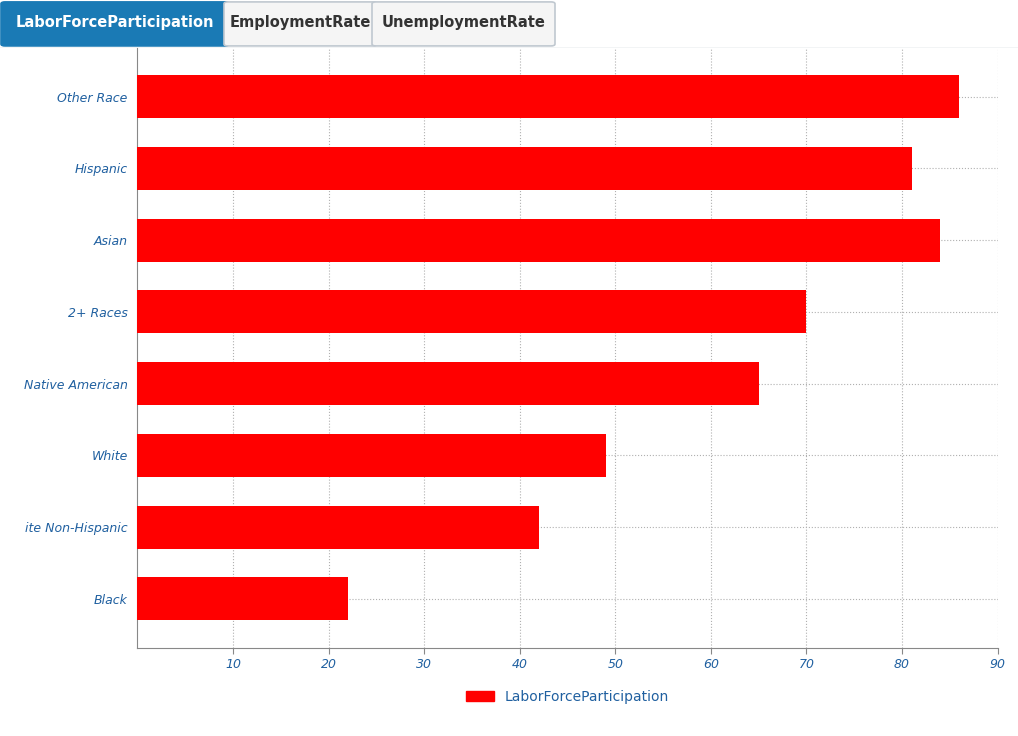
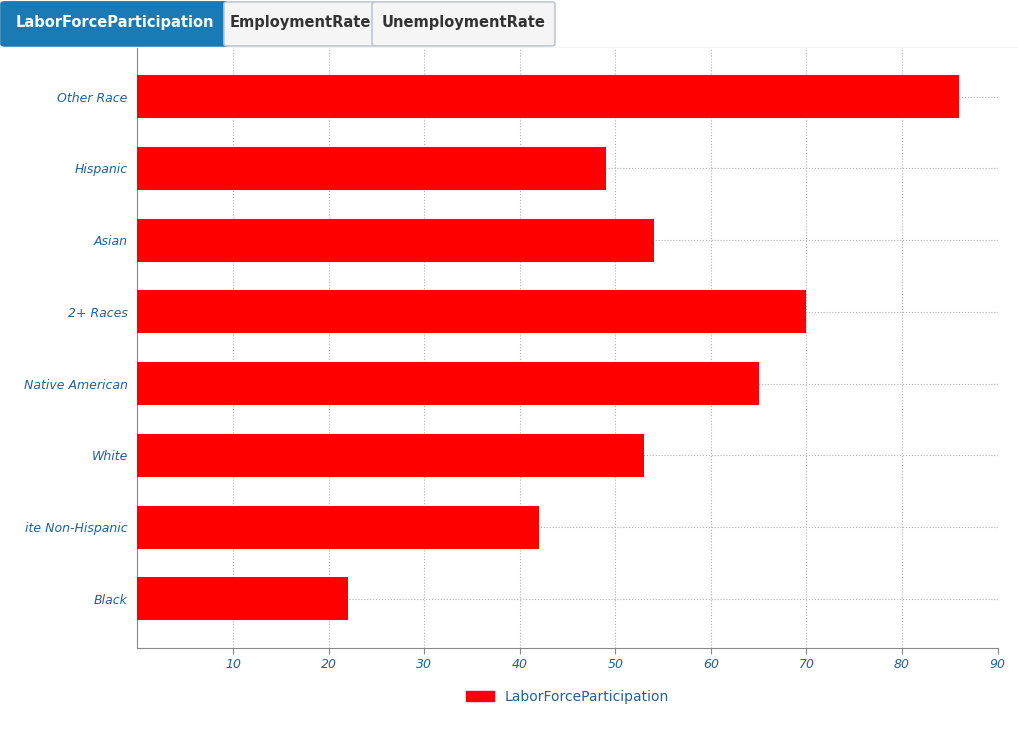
Hispanic: 81 -> 49
Asian: 84 -> 54
White: 49 -> 53
